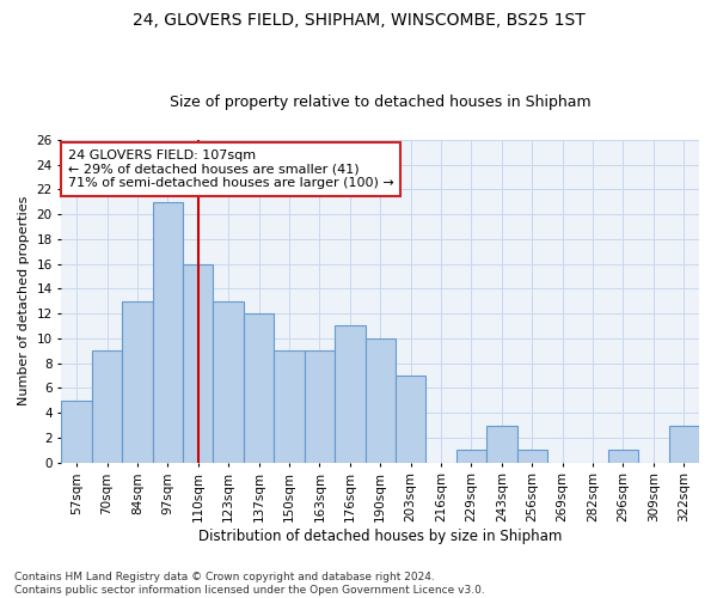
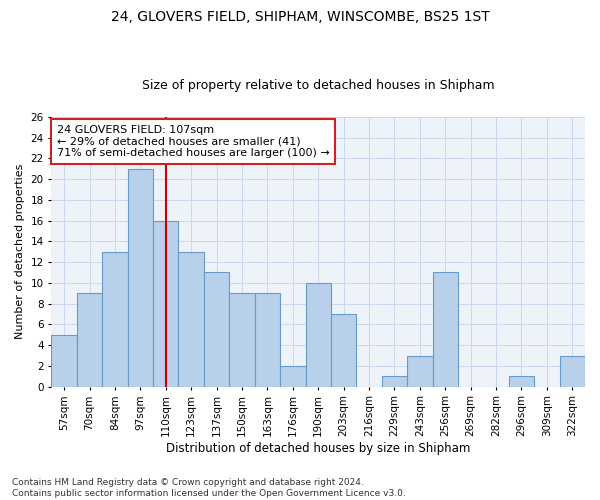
137sqm: 12 -> 11
176sqm: 11 -> 2
256sqm: 1 -> 11
